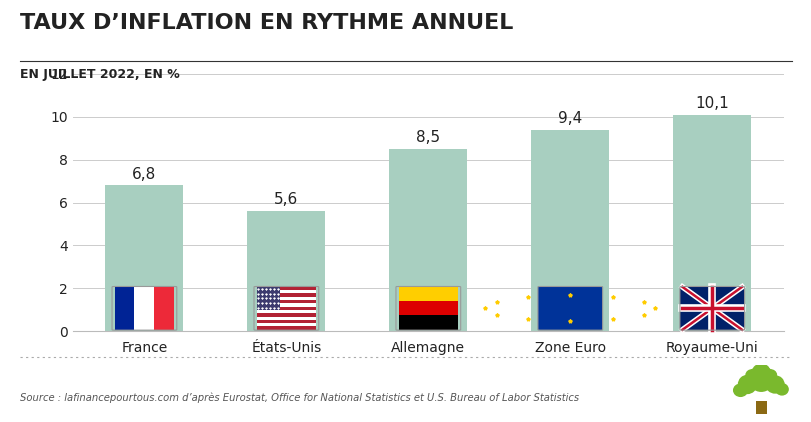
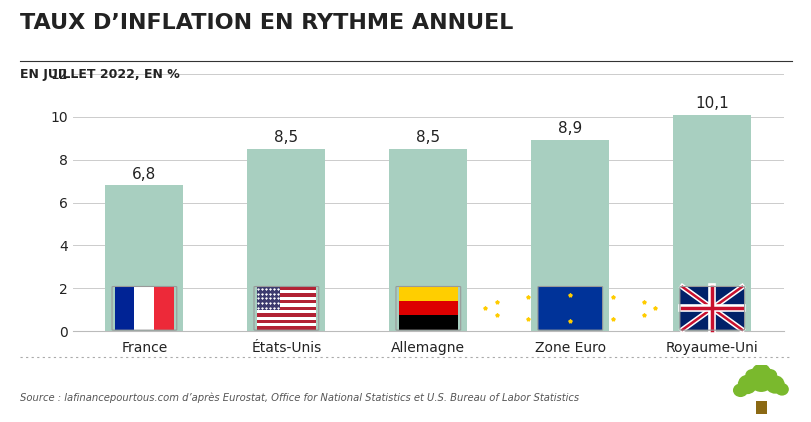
États-Unis: 5,6 -> 8,5
Zone Euro: 9,4 -> 8,9
